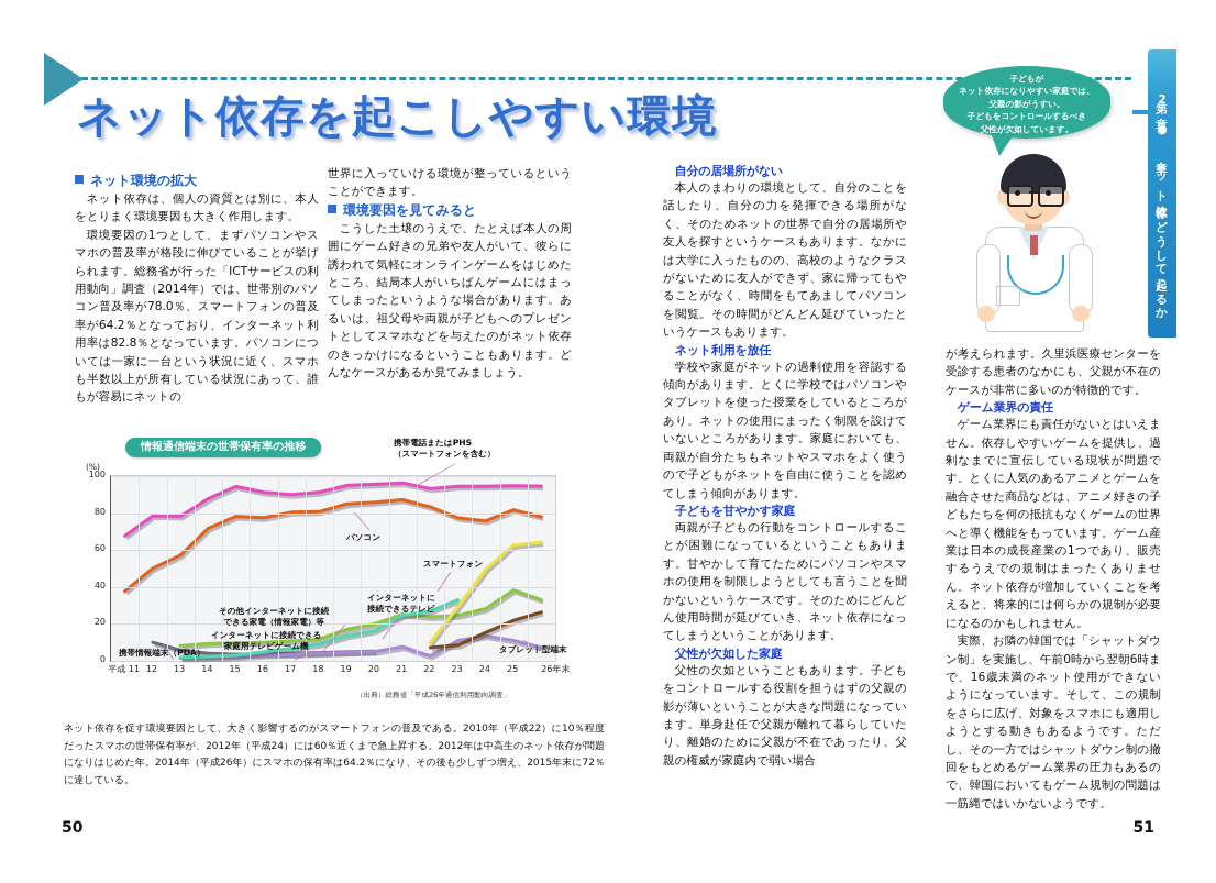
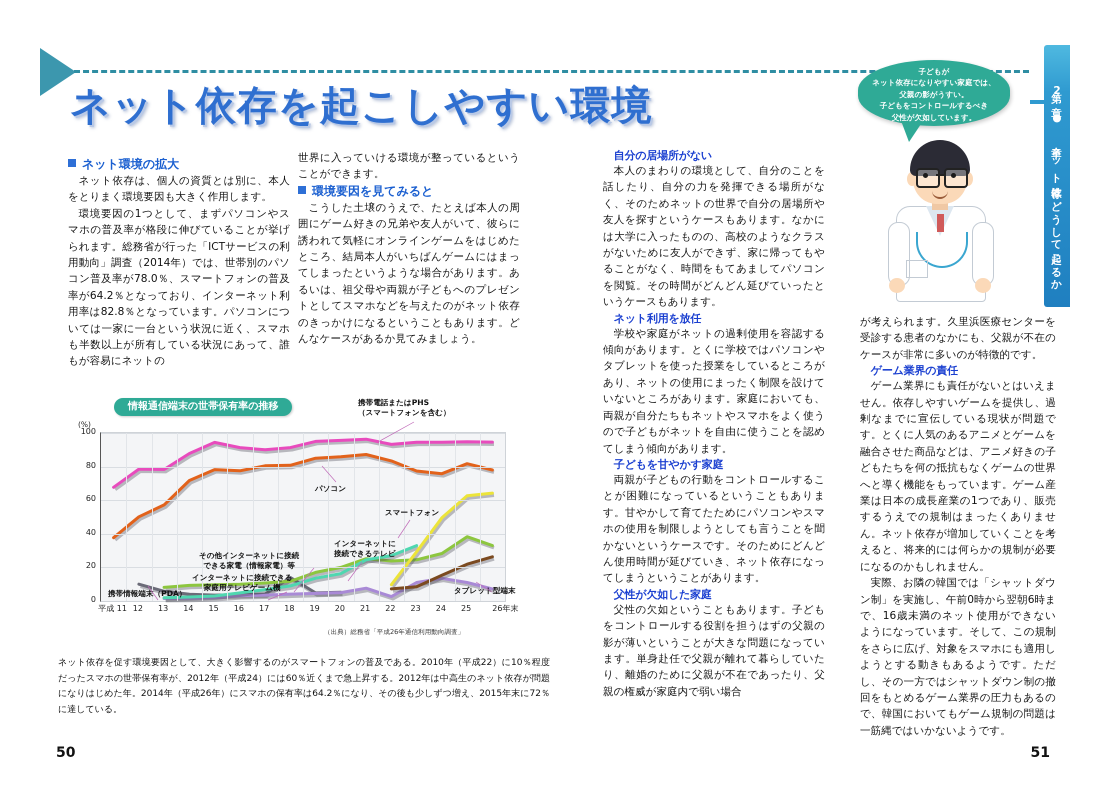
携帯情報端末（PDA）/18: 4 -> 14
